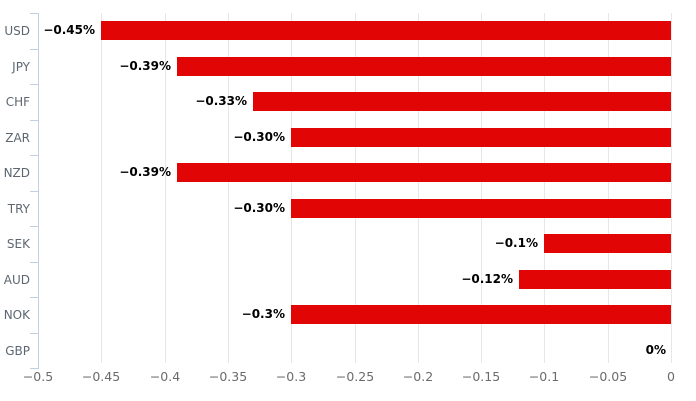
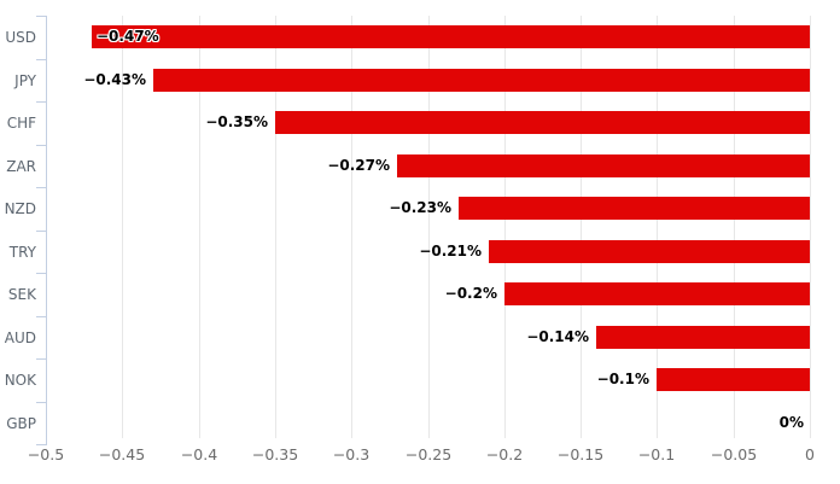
USD: −0.45% -> −0.47%
JPY: −0.39% -> −0.43%
CHF: −0.33% -> −0.35%
ZAR: −0.30% -> −0.27%
NZD: −0.39% -> −0.23%
TRY: −0.30% -> −0.21%
SEK: −0.1% -> −0.2%
AUD: −0.12% -> −0.14%
NOK: −0.3% -> −0.1%
